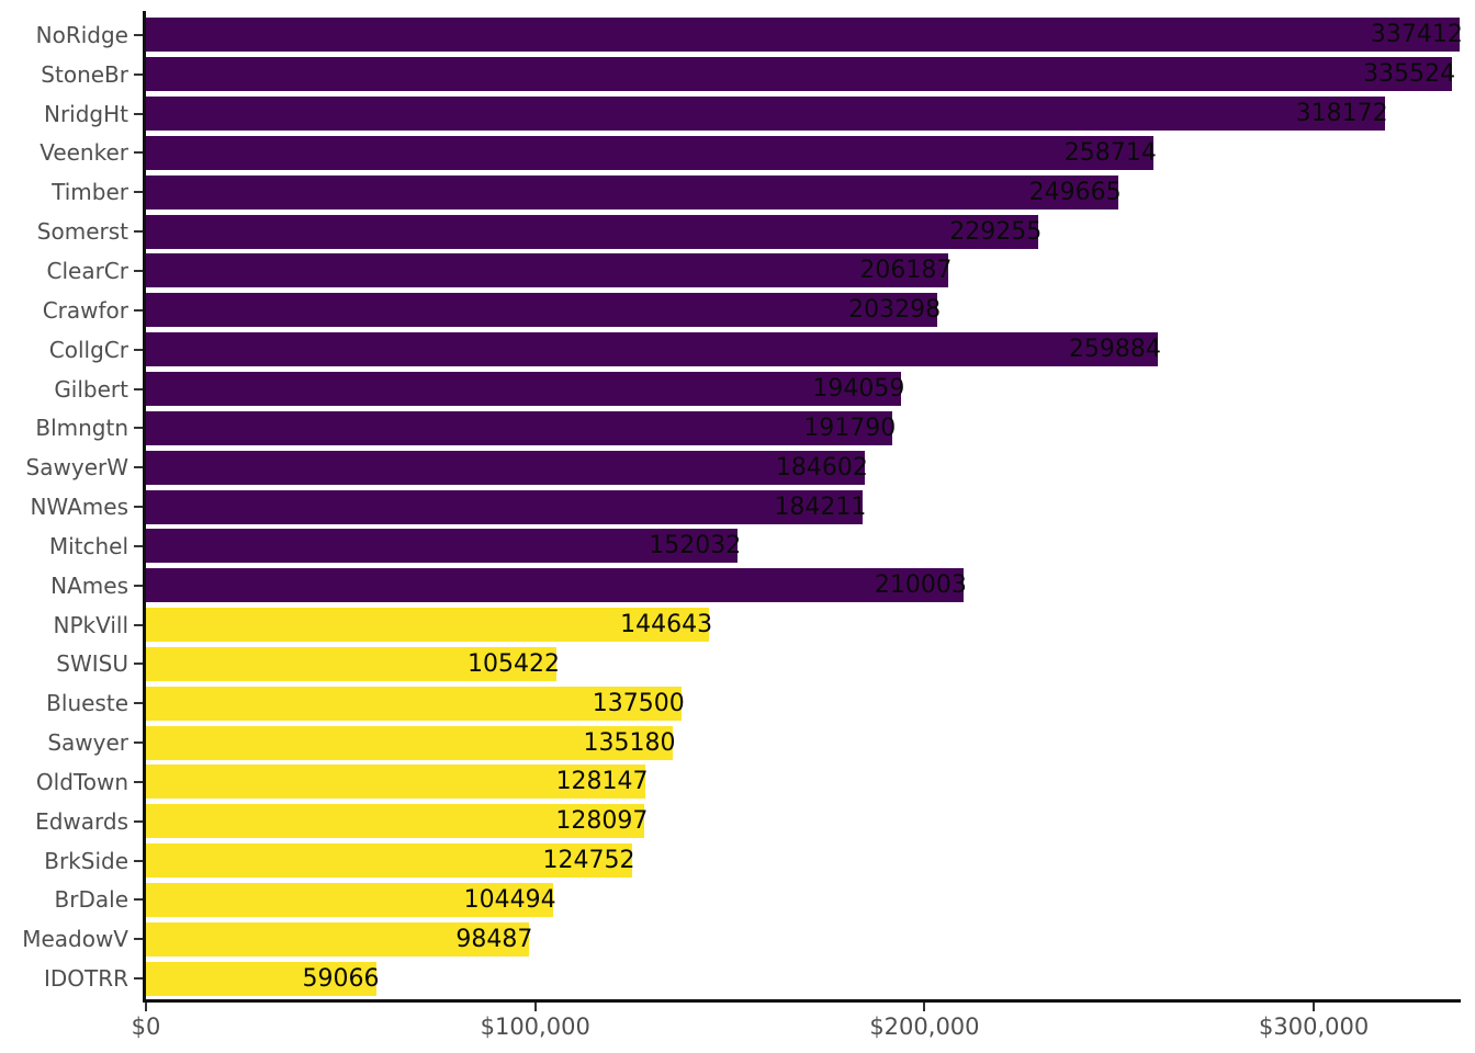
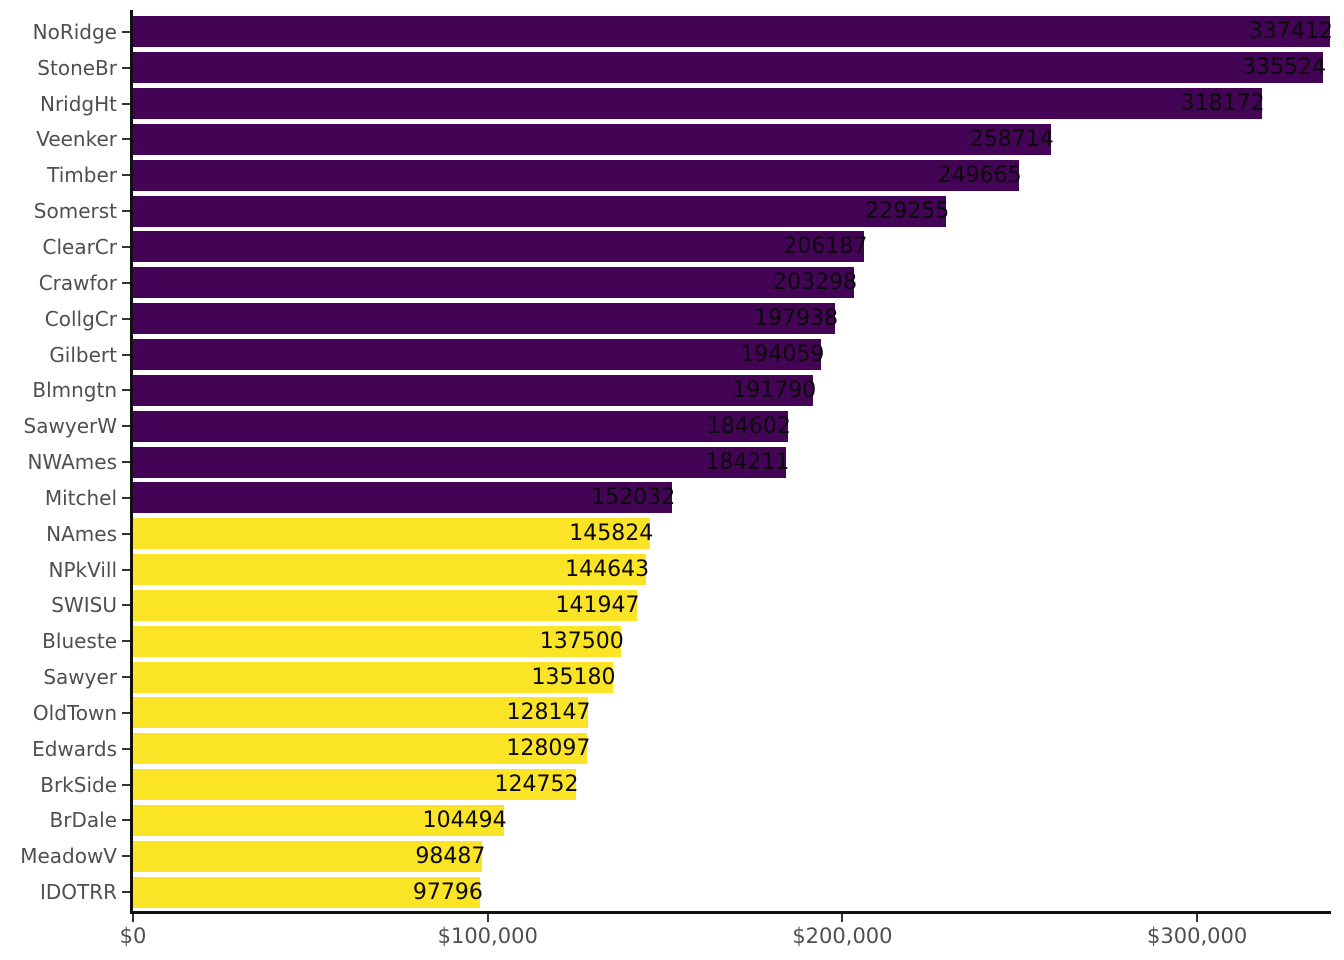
CollgCr: 259884 -> 197938
NAmes: 210003 -> 145824
SWISU: 105422 -> 141947
IDOTRR: 59066 -> 97796
